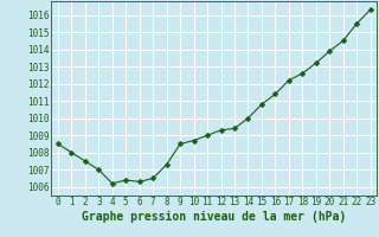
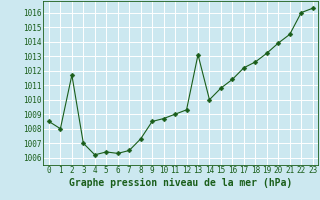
2: 1007.5 -> 1011.7
13: 1009.4 -> 1013.1
22: 1015.5 -> 1016.0
